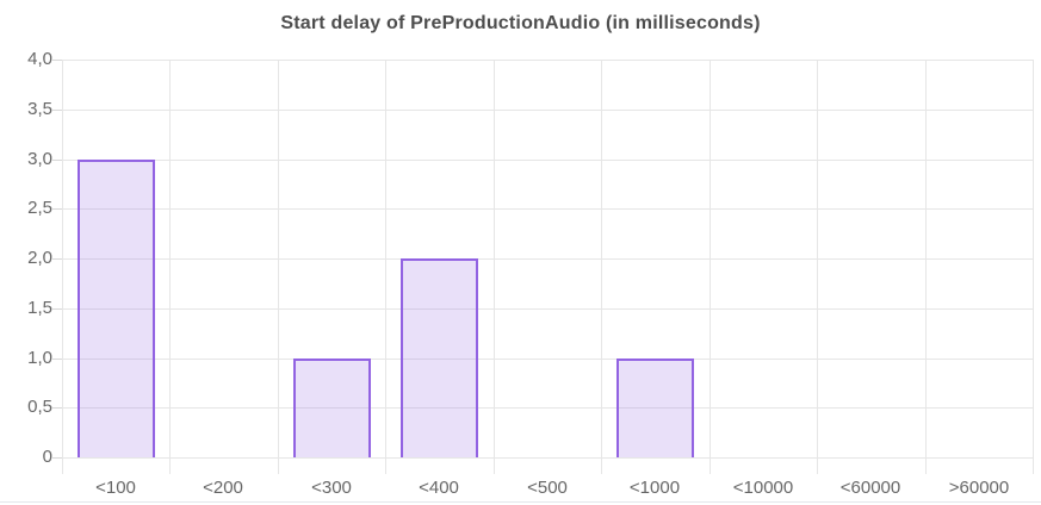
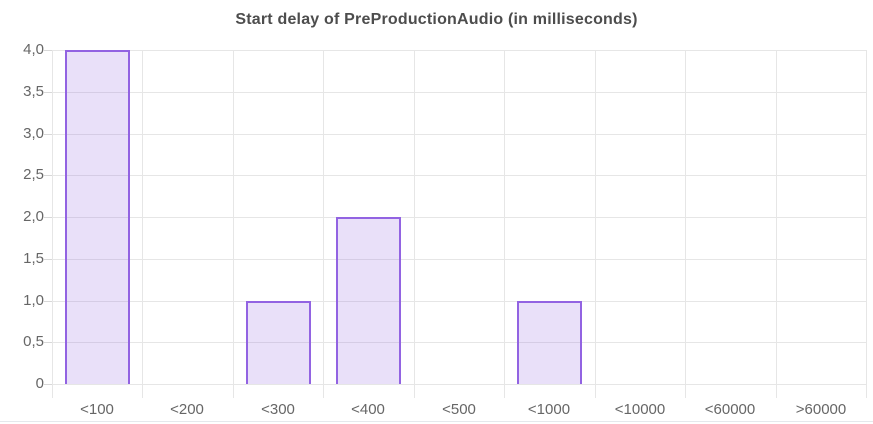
<100: 3 -> 4
